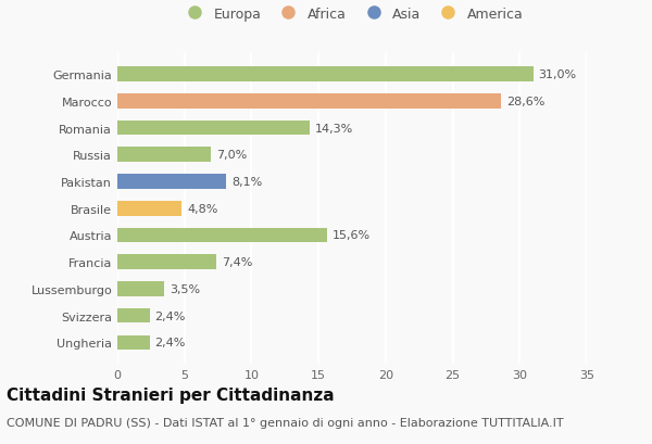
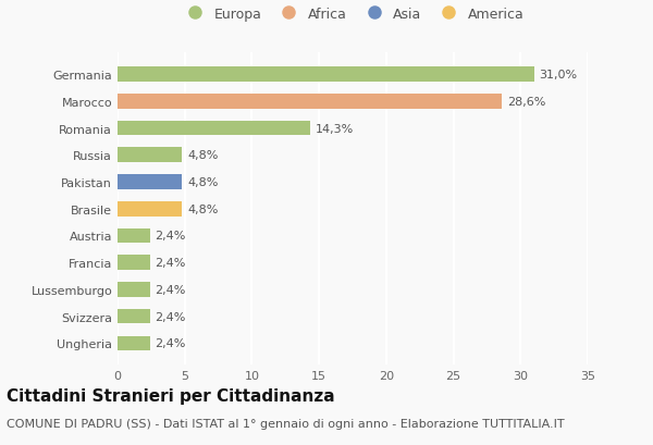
Russia: 7,0% -> 4,8%
Pakistan: 8,1% -> 4,8%
Austria: 15,6% -> 2,4%
Francia: 7,4% -> 2,4%
Lussemburgo: 3,5% -> 2,4%
